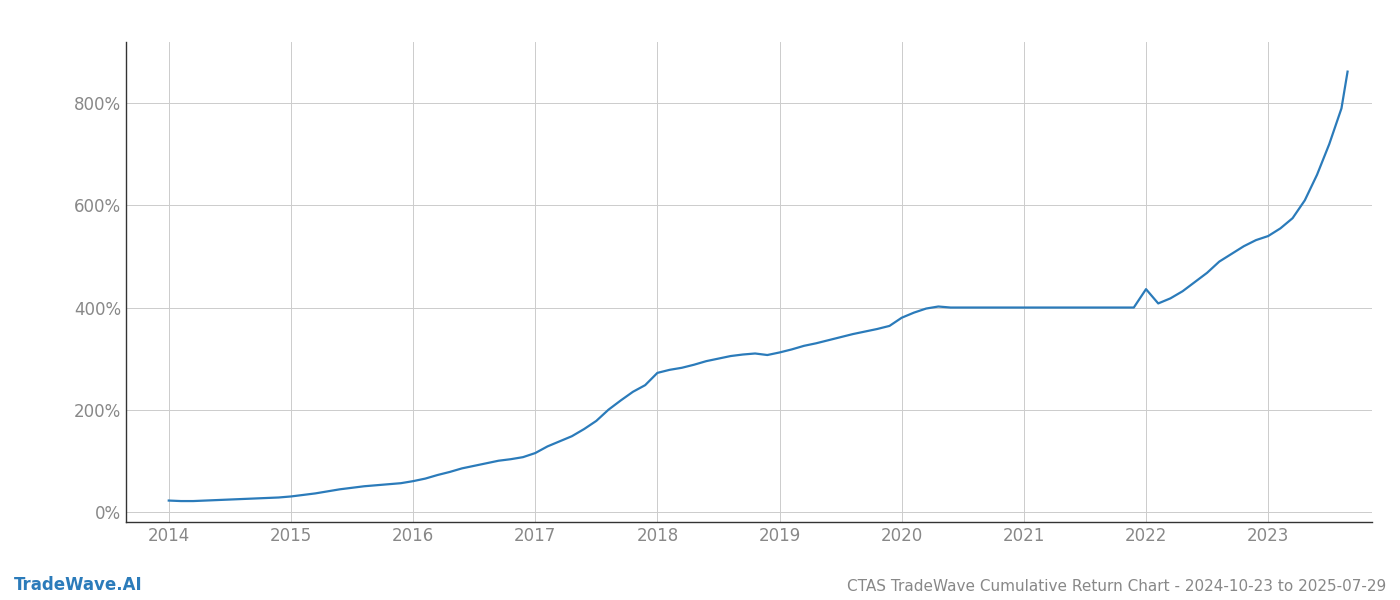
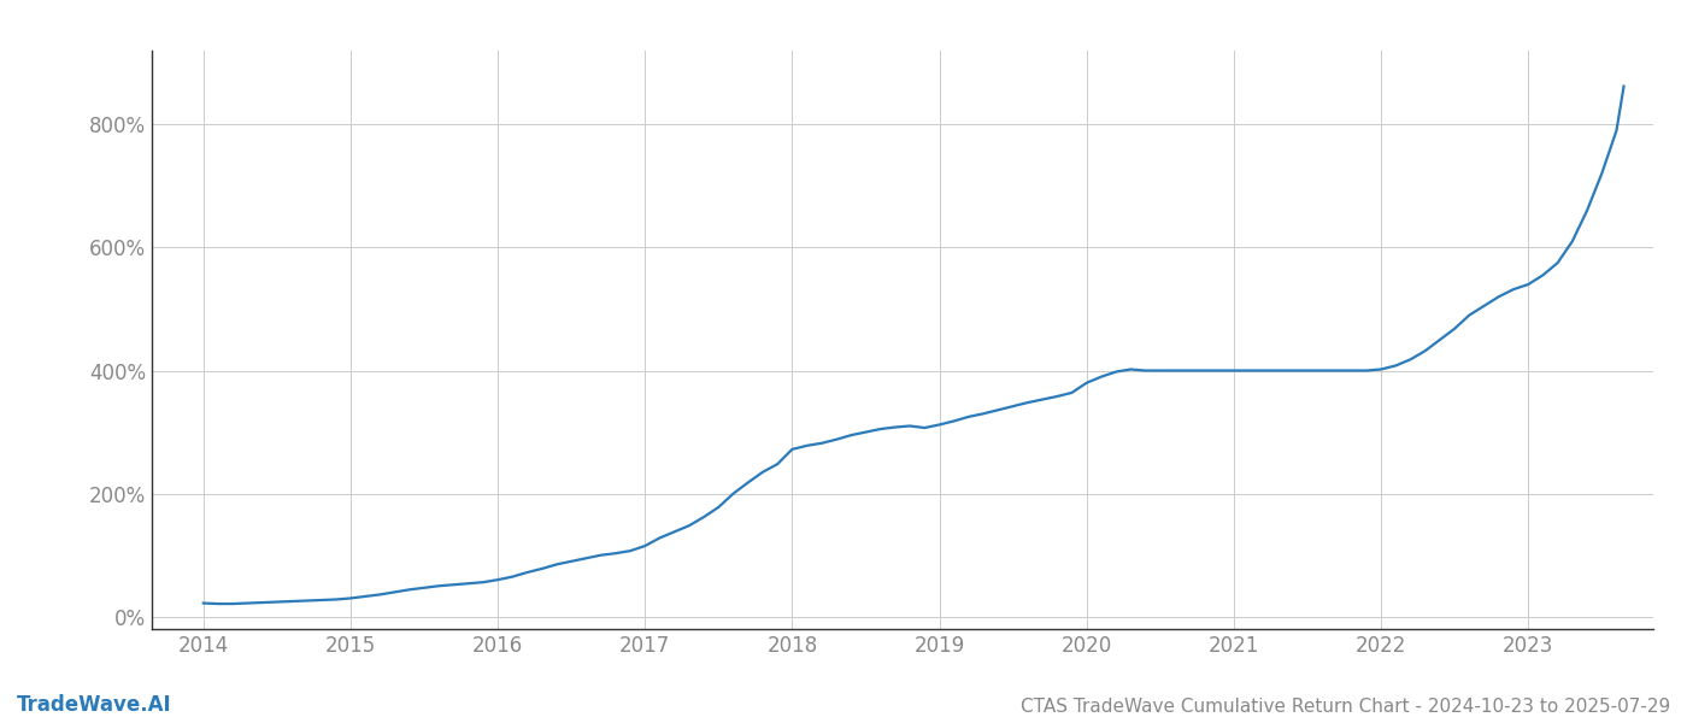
2022: 436% -> 402%
